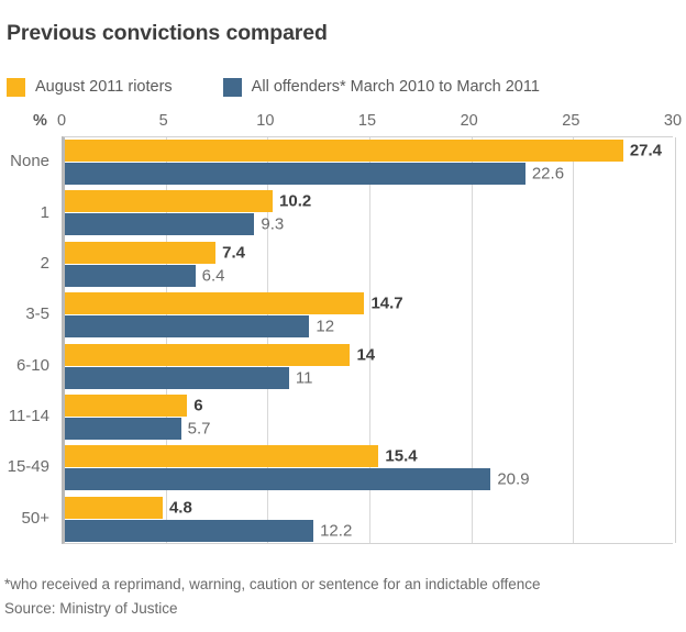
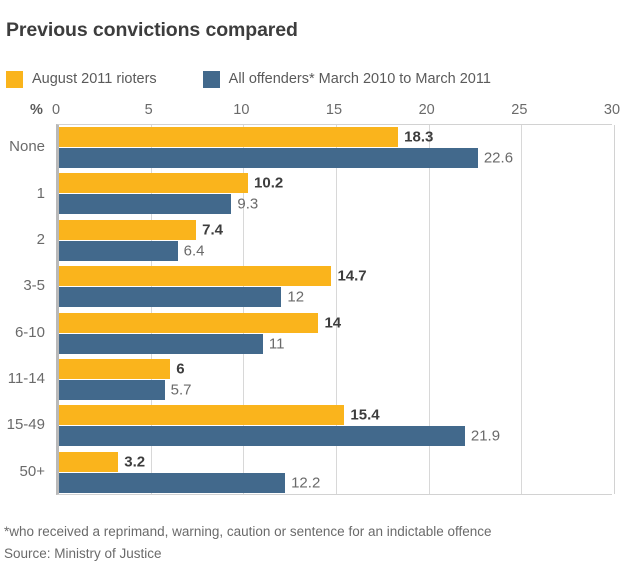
August 2011 rioters/None: 27.4 -> 18.3
All offenders* March 2010 to March 2011/15-49: 20.9 -> 21.9
August 2011 rioters/50+: 4.8 -> 3.2
